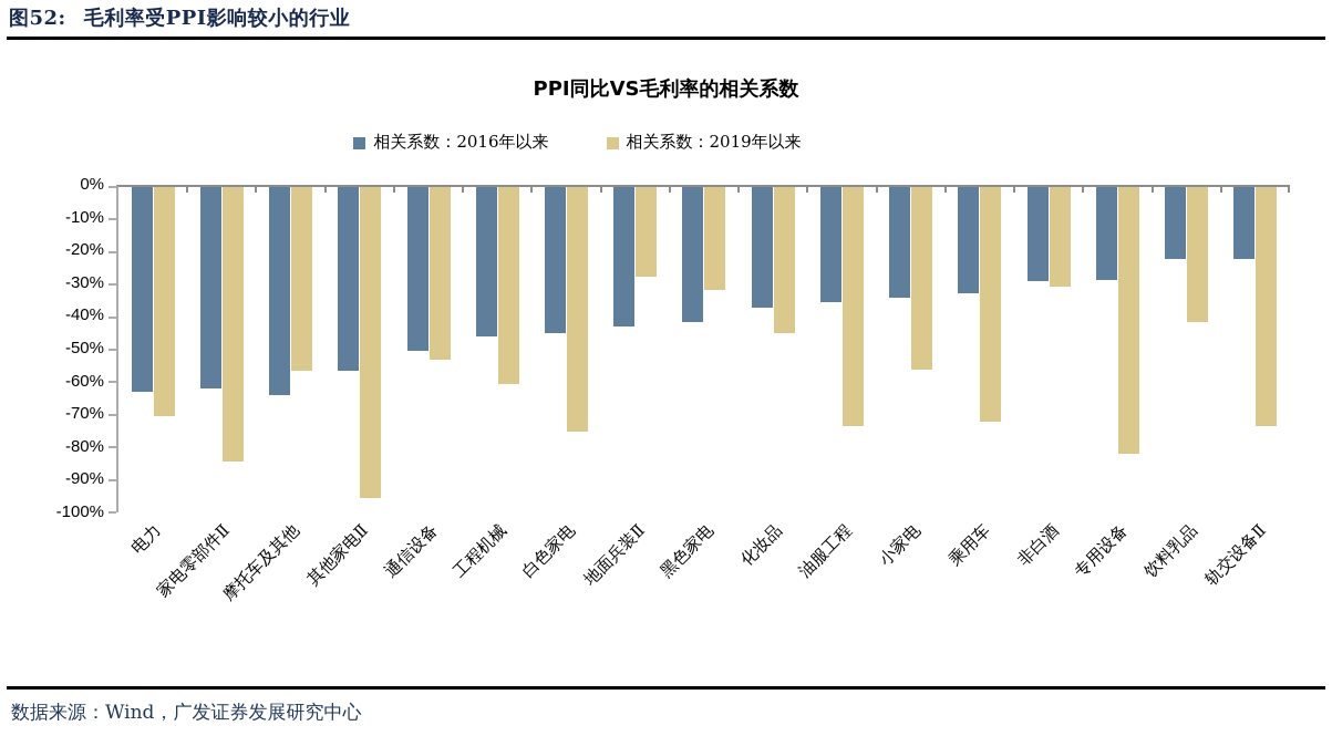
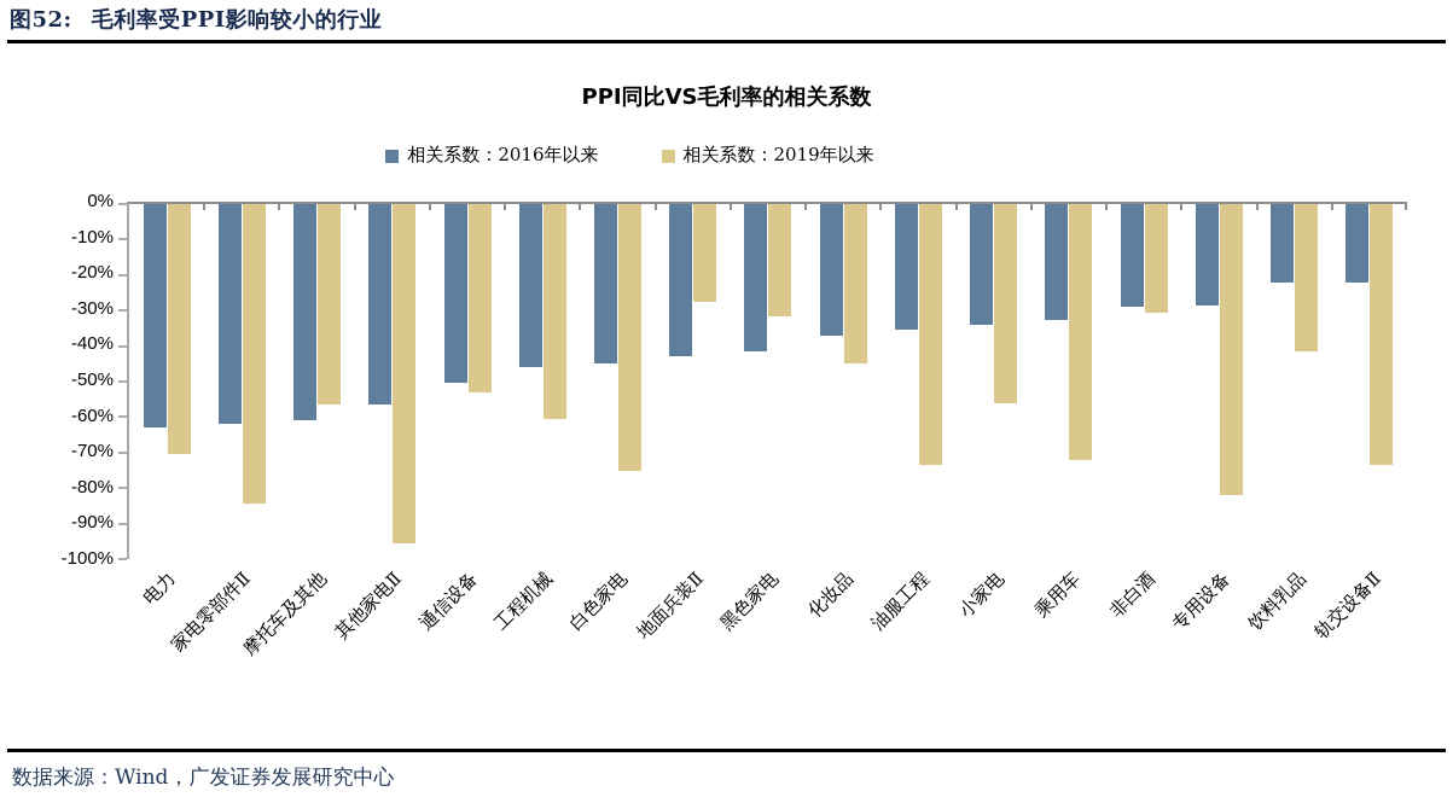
相关系数：2016年以来/摩托车及其他: -64% -> -61%
